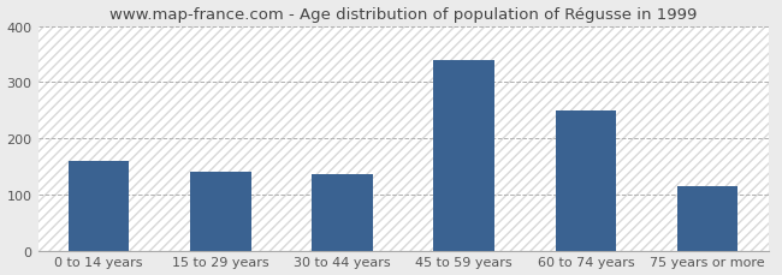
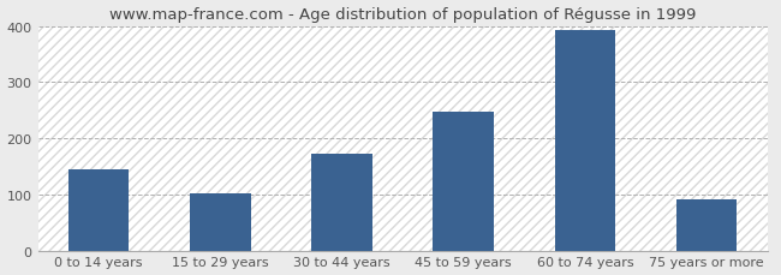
0 to 14 years: 160 -> 145
15 to 29 years: 140 -> 101
30 to 44 years: 135 -> 172
45 to 59 years: 340 -> 248
60 to 74 years: 250 -> 392
75 years or more: 115 -> 92
